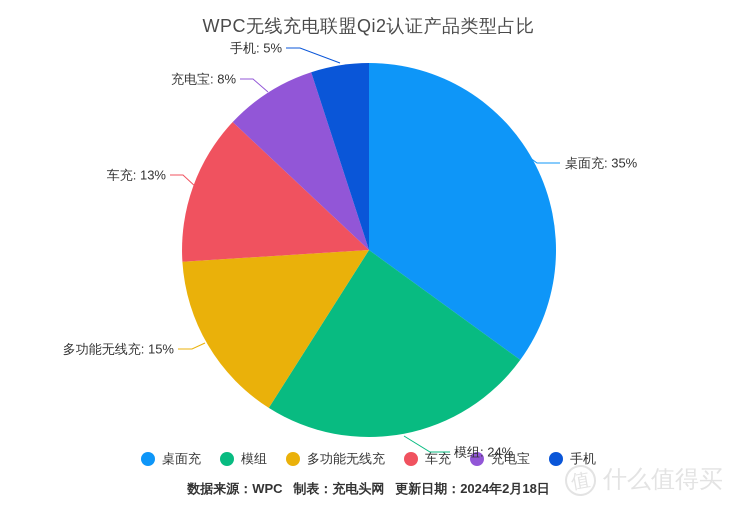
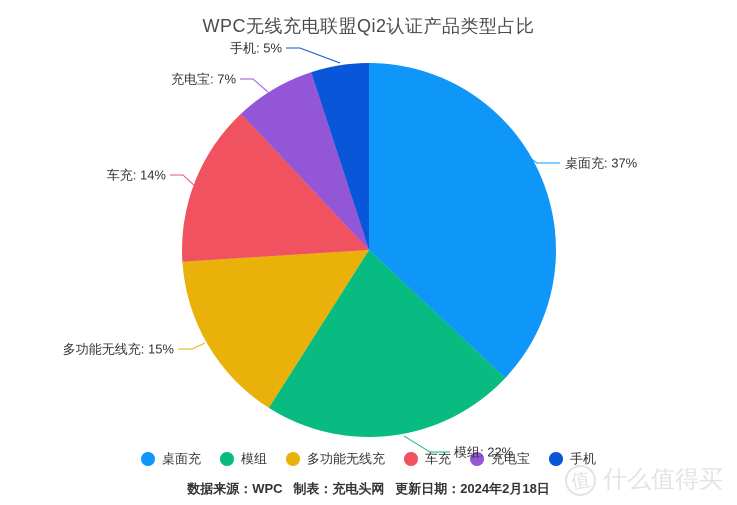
桌面充: 35% -> 37%
模组: 24% -> 22%
车充: 13% -> 14%
充电宝: 8% -> 7%
